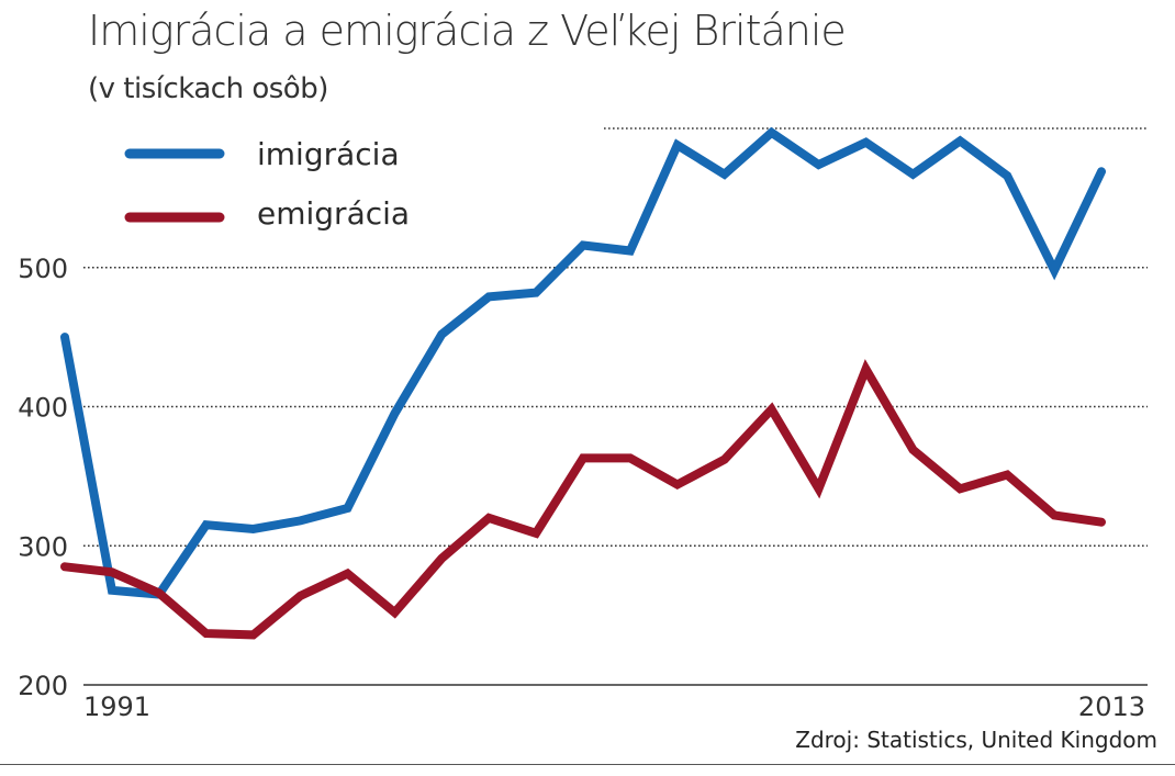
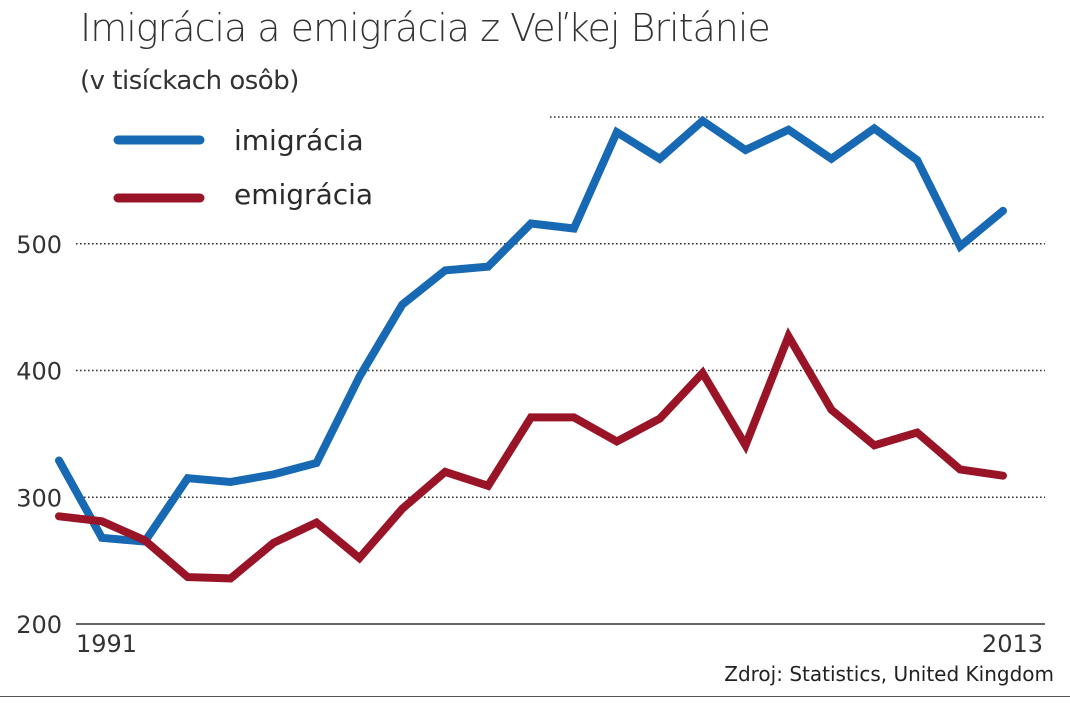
imigrácia/1991: 450 -> 329
imigrácia/2013: 569 -> 526
